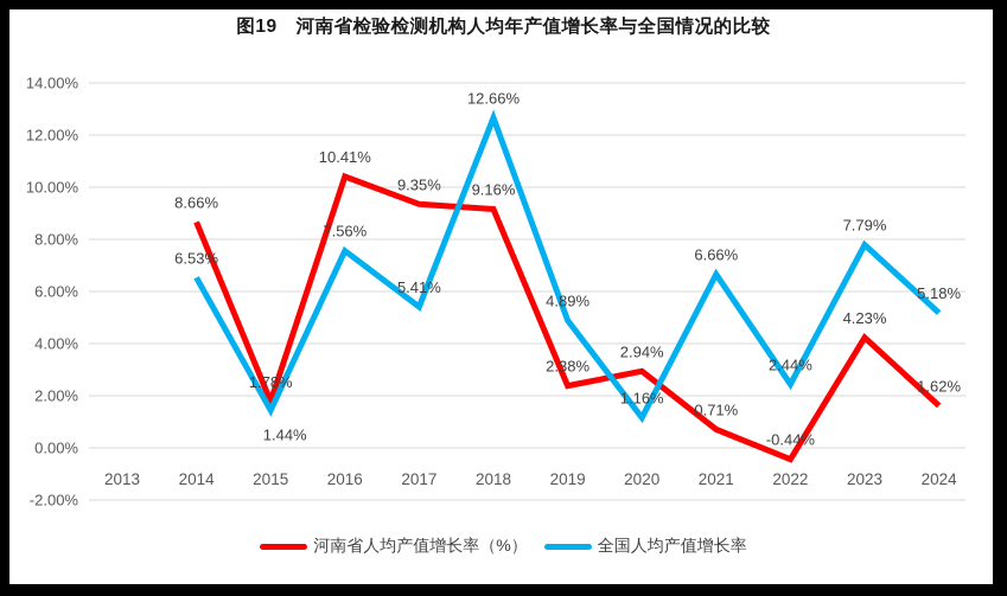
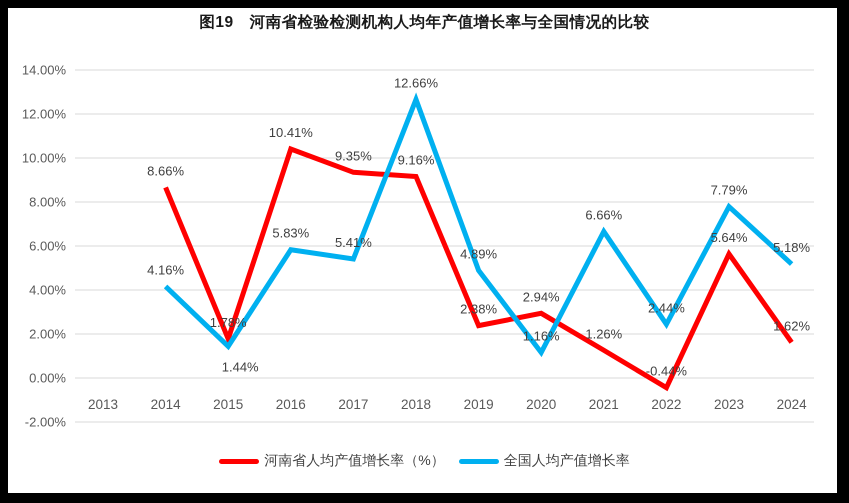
全国人均产值增长率/2014: 6.53% -> 4.16%
全国人均产值增长率/2016: 7.56% -> 5.83%
河南省人均产值增长率（%）/2021: 0.71% -> 1.26%
河南省人均产值增长率（%）/2023: 4.23% -> 5.64%
